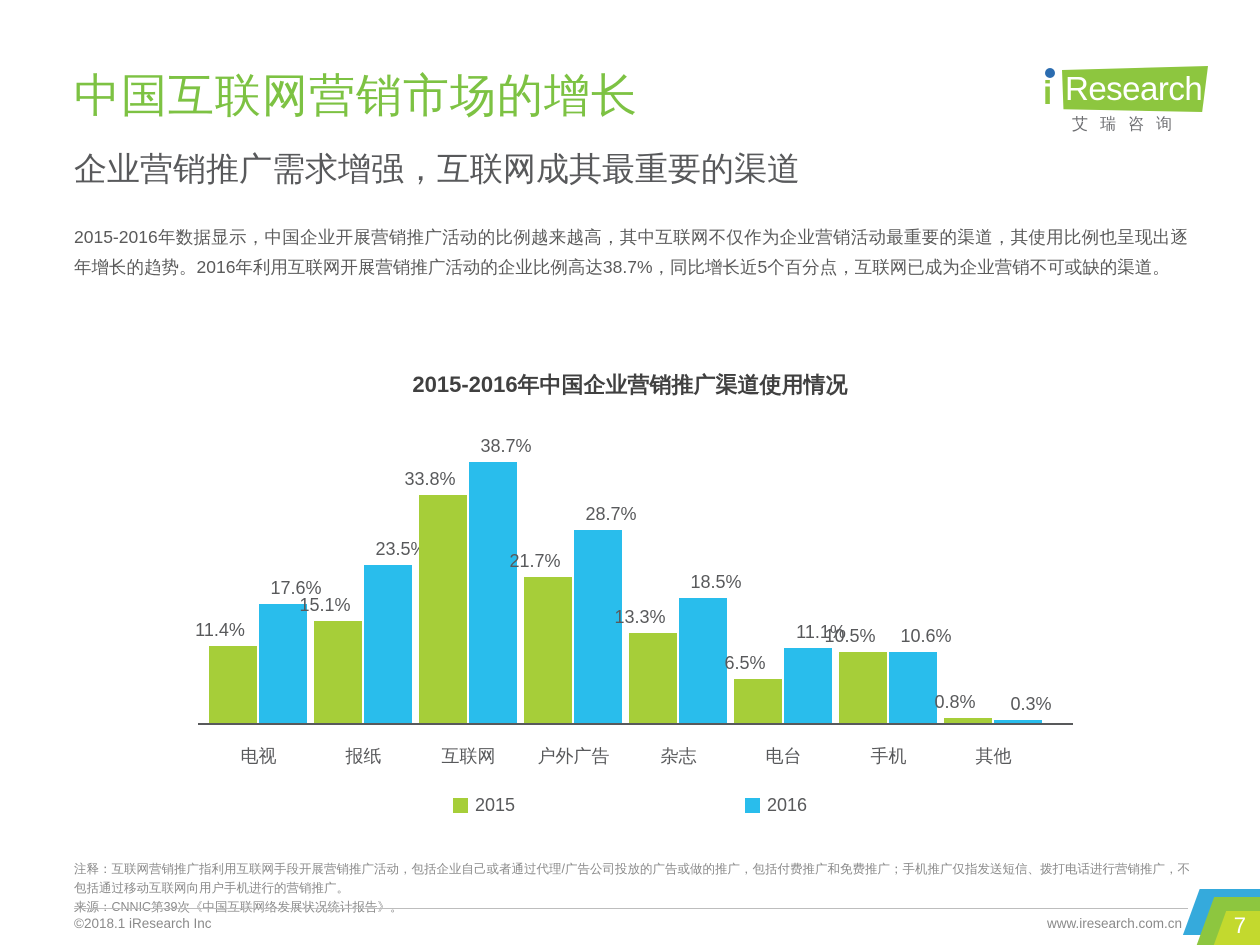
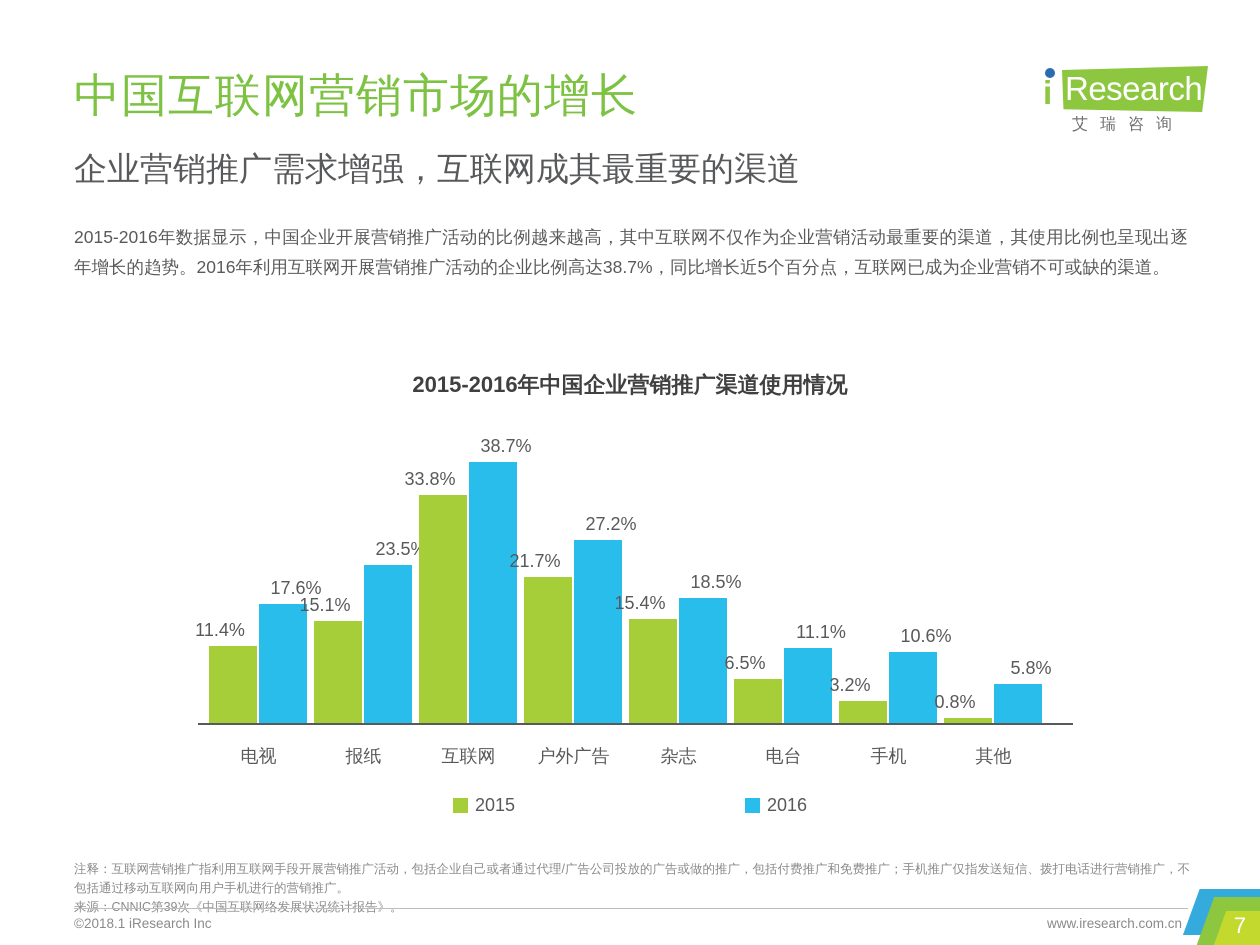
2016/户外广告: 28.7% -> 27.2%
2015/杂志: 13.3% -> 15.4%
2015/手机: 10.5% -> 3.2%
2016/其他: 0.3% -> 5.8%
